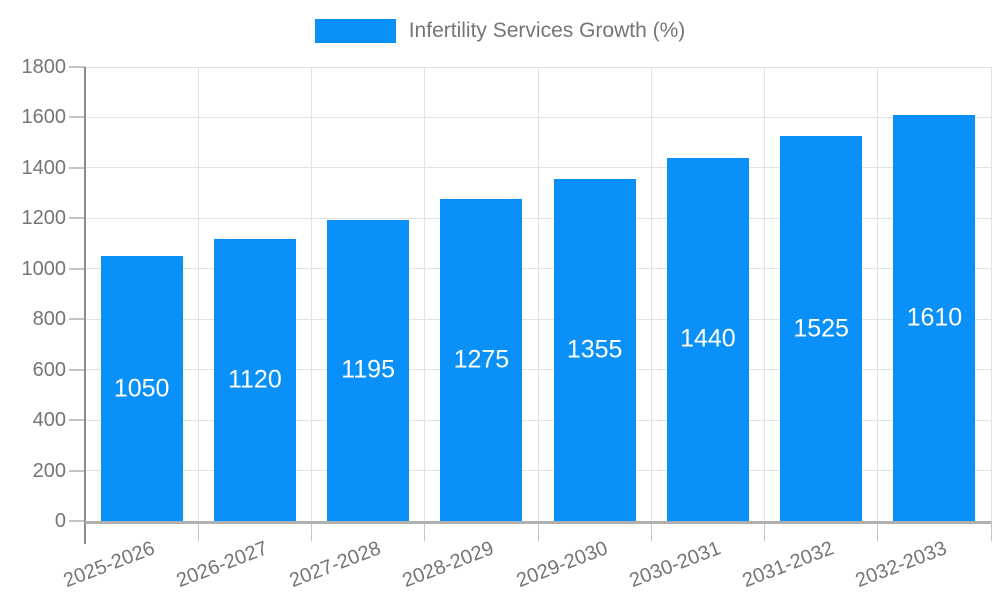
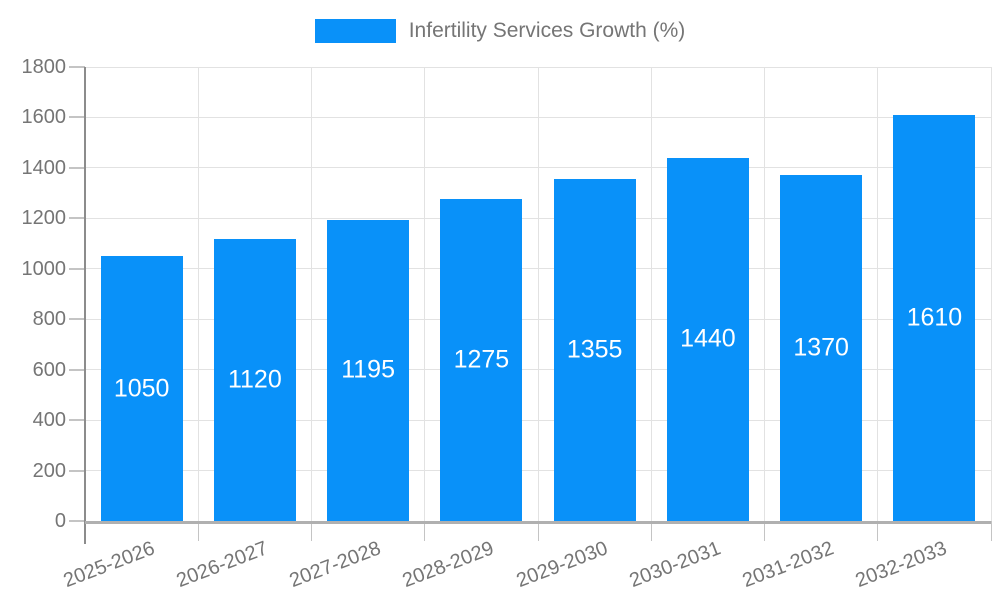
2031-2032: 1525 -> 1370
